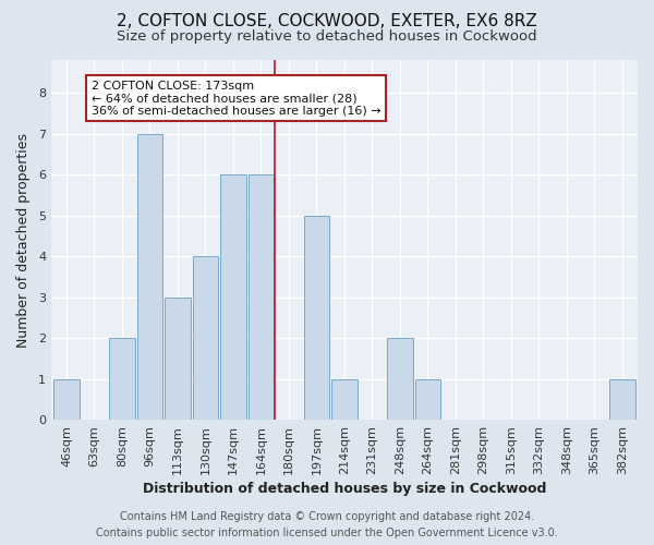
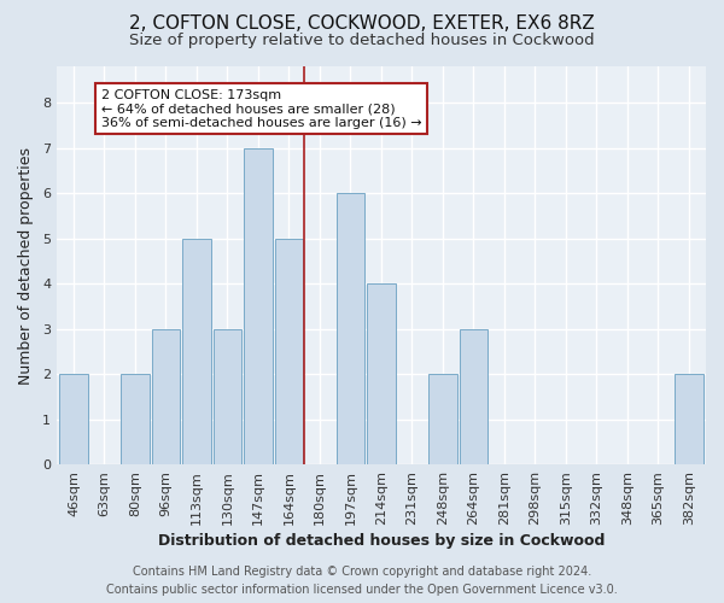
46sqm: 1 -> 2
96sqm: 7 -> 3
113sqm: 3 -> 5
130sqm: 4 -> 3
147sqm: 6 -> 7
164sqm: 6 -> 5
197sqm: 5 -> 6
214sqm: 1 -> 4
264sqm: 1 -> 3
382sqm: 1 -> 2
